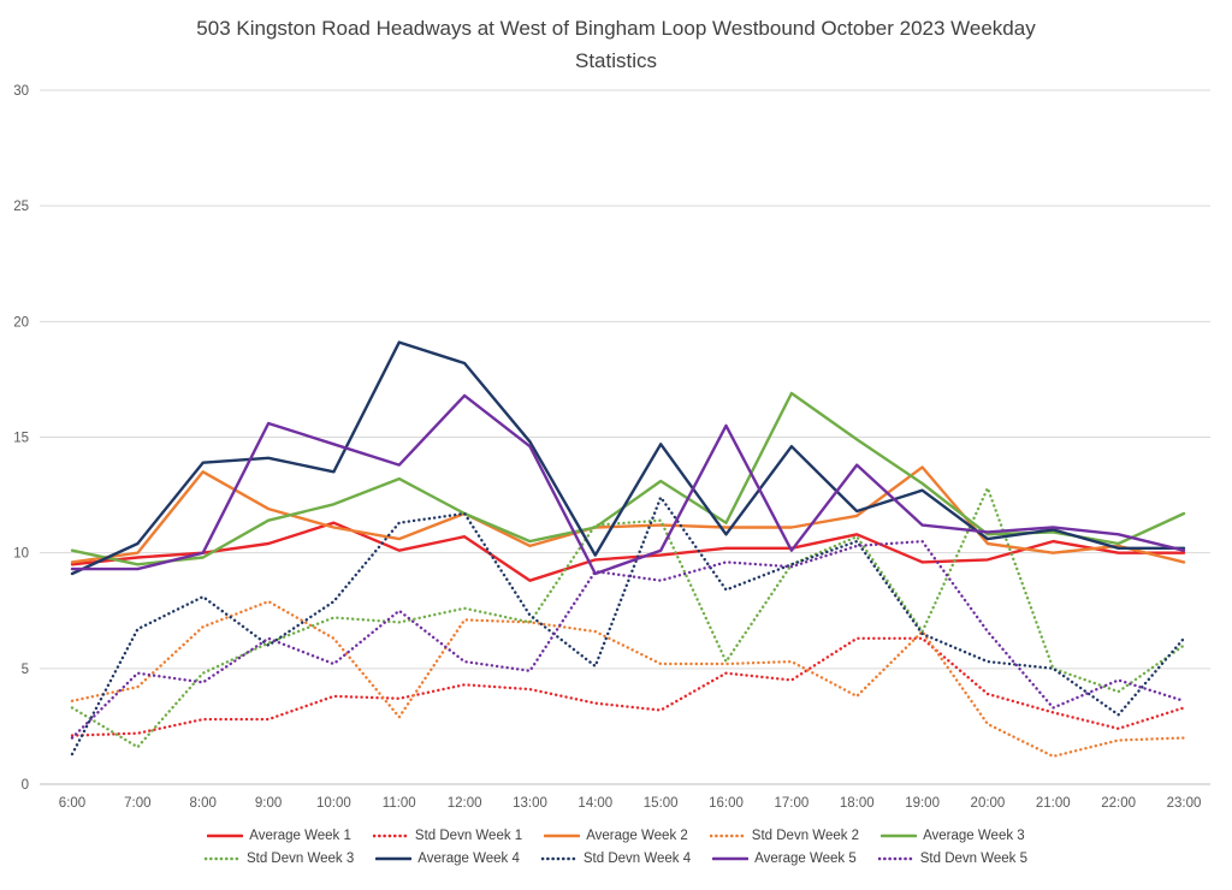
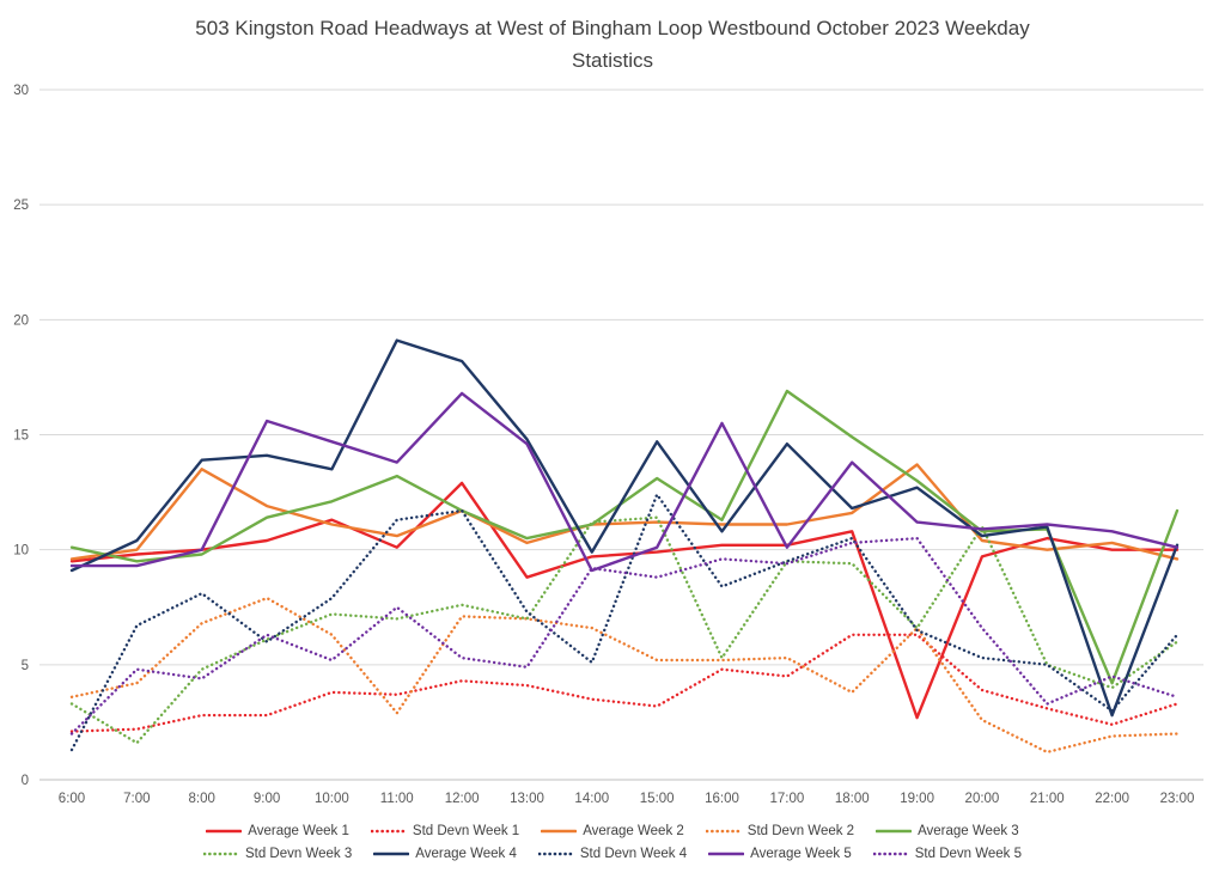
Average Week 1/12:00: 10.7 -> 12.9
Std Devn Week 3/18:00: 10.7 -> 9.4
Average Week 1/19:00: 9.6 -> 2.7
Std Devn Week 3/20:00: 12.8 -> 11.0
Average Week 3/22:00: 10.4 -> 4.2
Average Week 4/22:00: 10.2 -> 2.8
